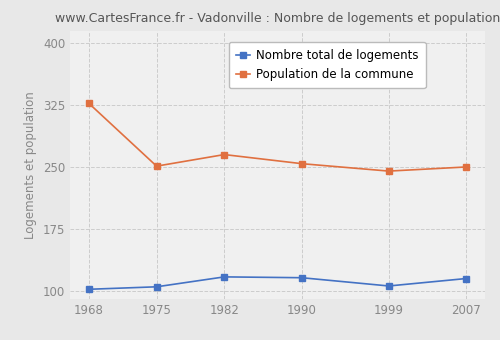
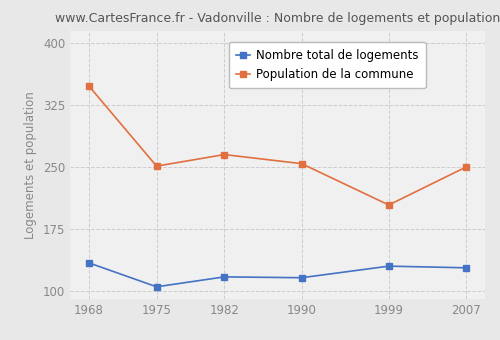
Nombre total de logements/1968: 102 -> 134
Population de la commune/1968: 327 -> 348
Nombre total de logements/1999: 106 -> 130
Population de la commune/1999: 245 -> 204
Nombre total de logements/2007: 115 -> 128
